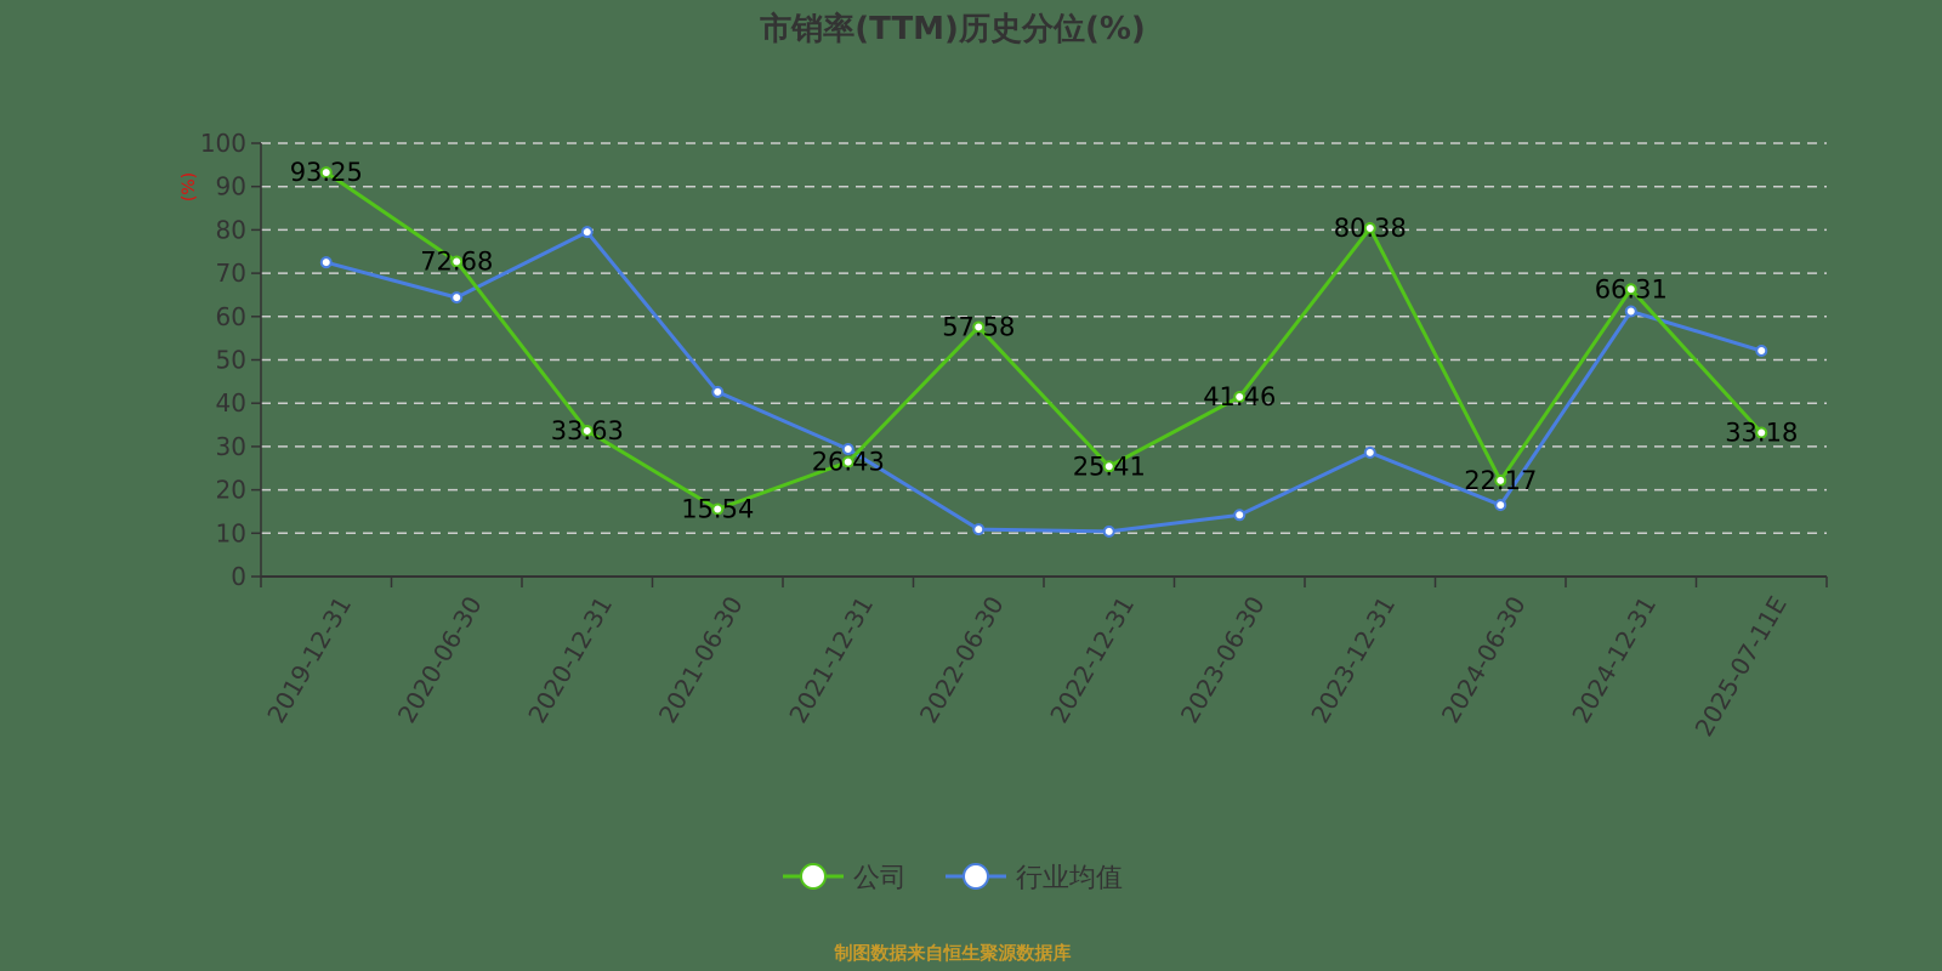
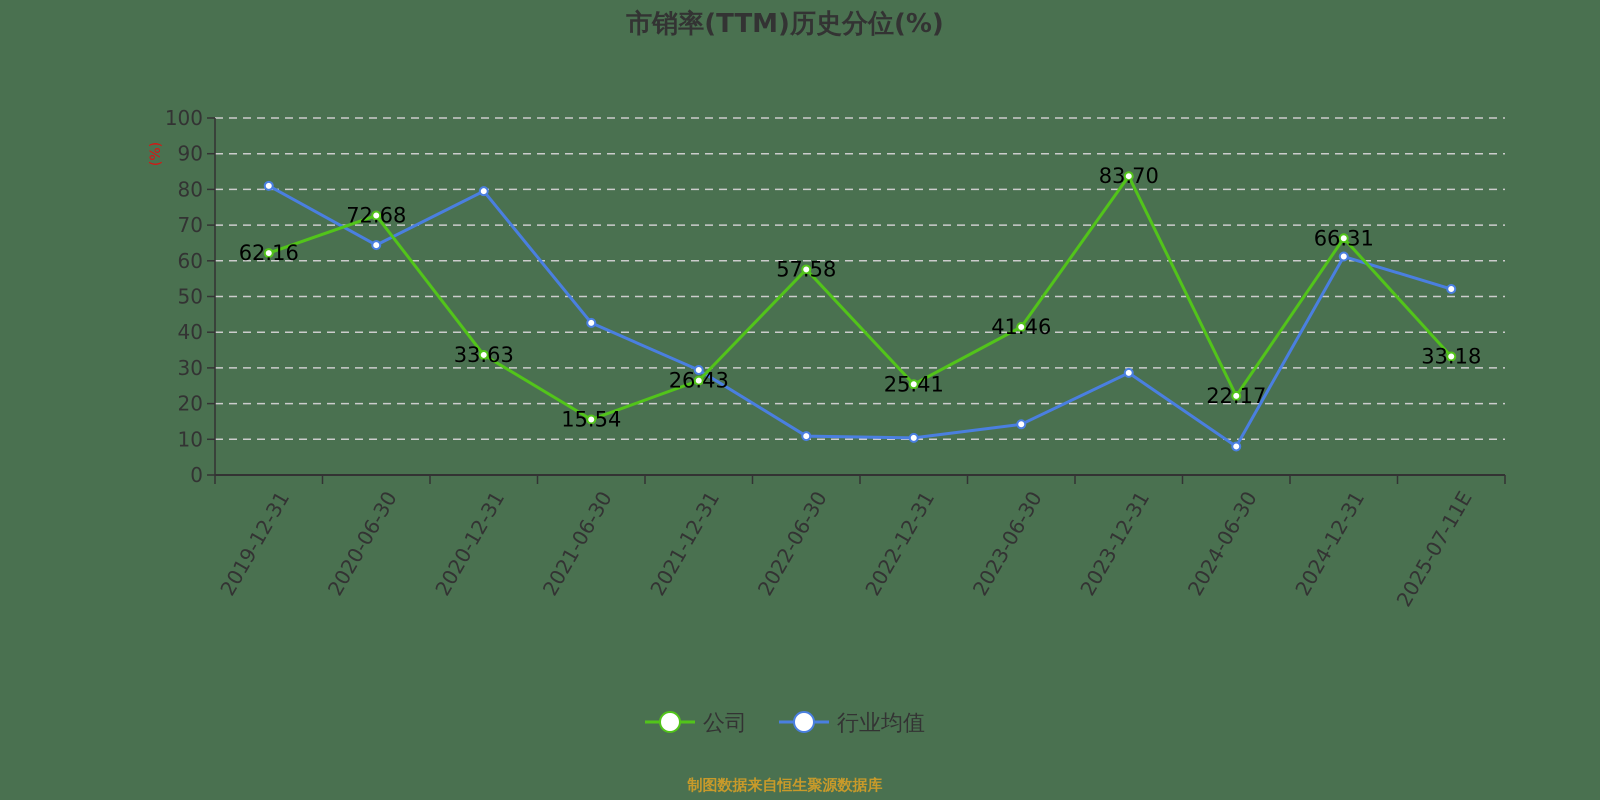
公司/2019-12-31: 93.25 -> 62.16
行业均值/2019-12-31: 72 -> 81
公司/2023-12-31: 80.38 -> 83.70
行业均值/2024-06-30: 16 -> 8
